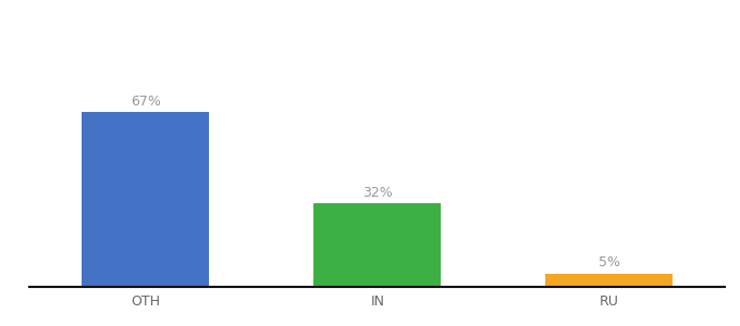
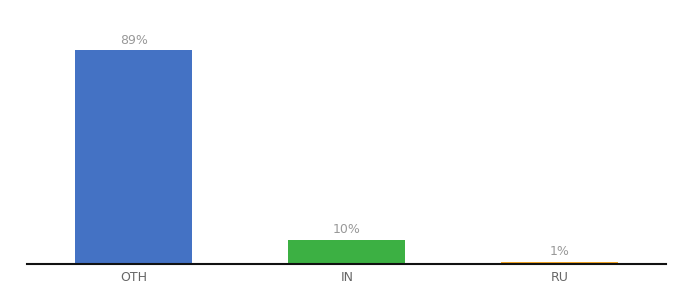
OTH: 67% -> 89%
IN: 32% -> 10%
RU: 5% -> 1%
